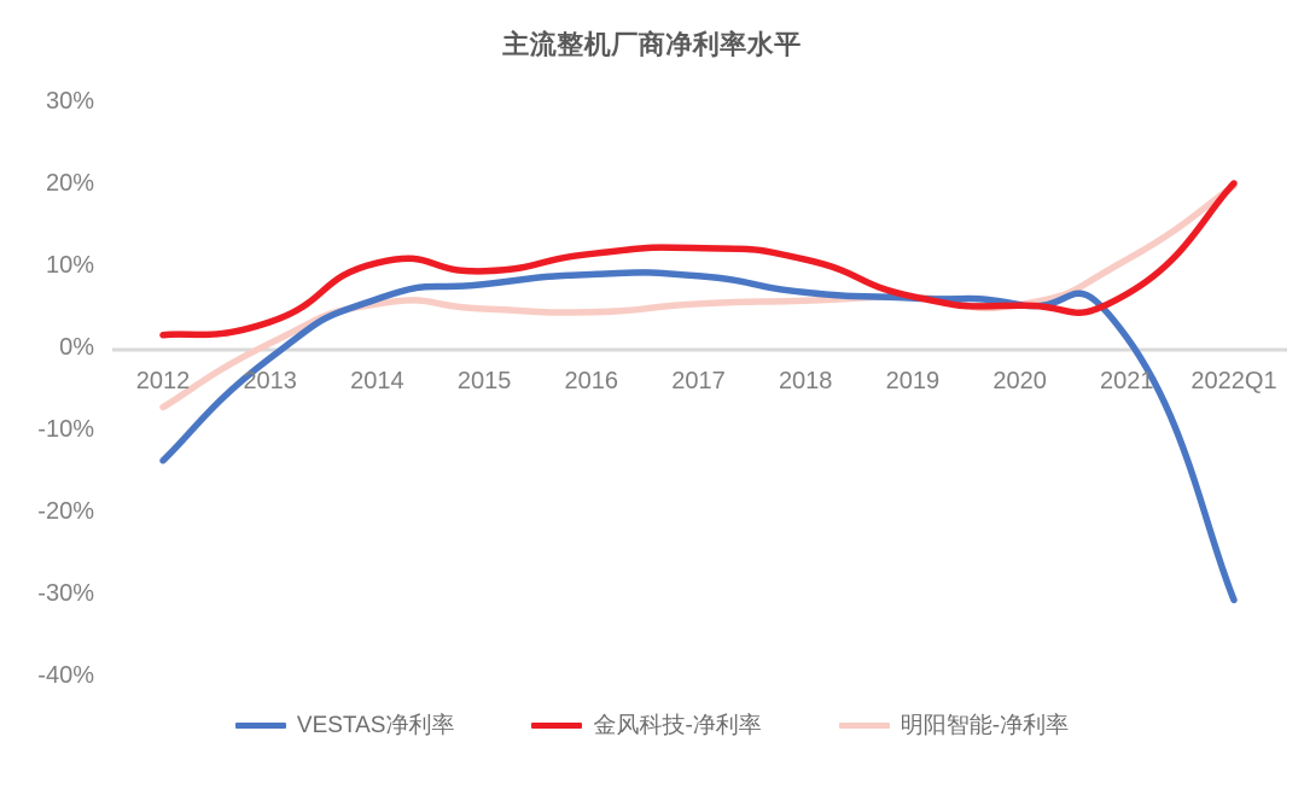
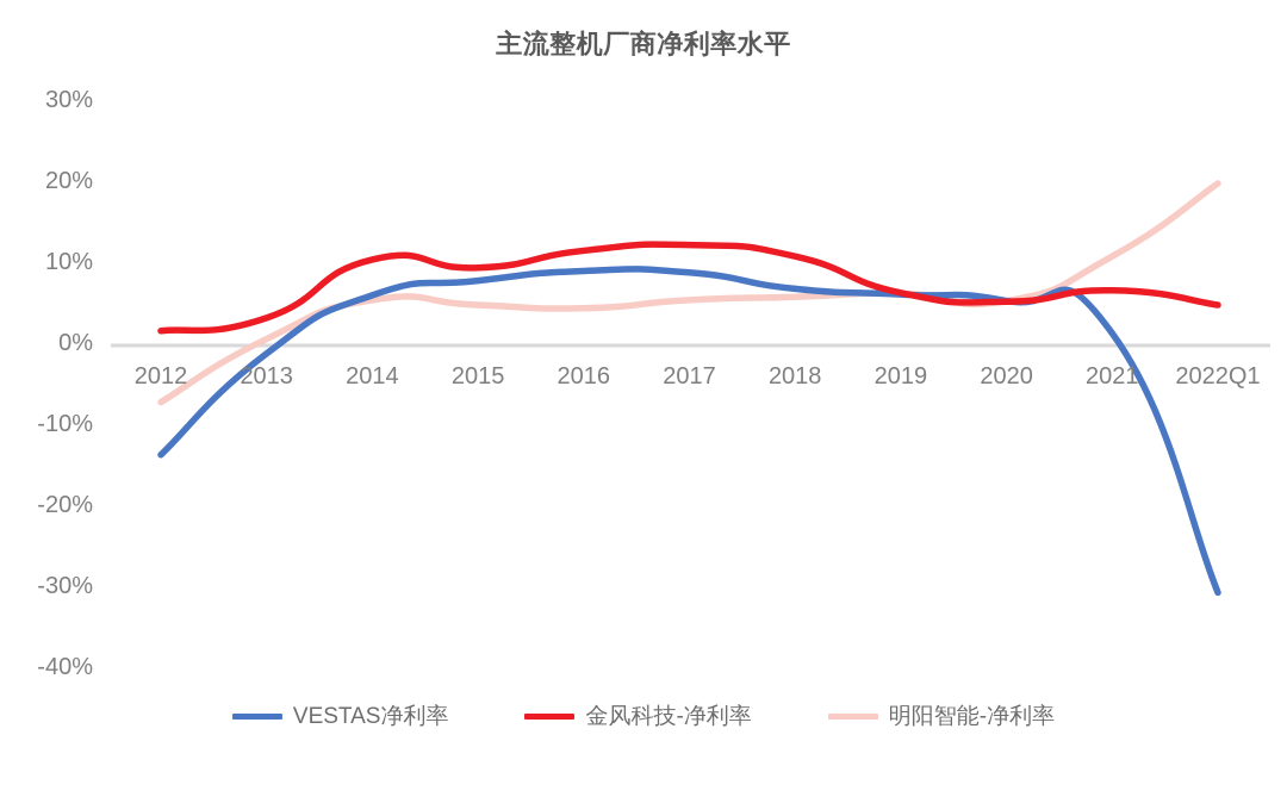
金风科技-净利率/2022Q1: 20% -> 5%
